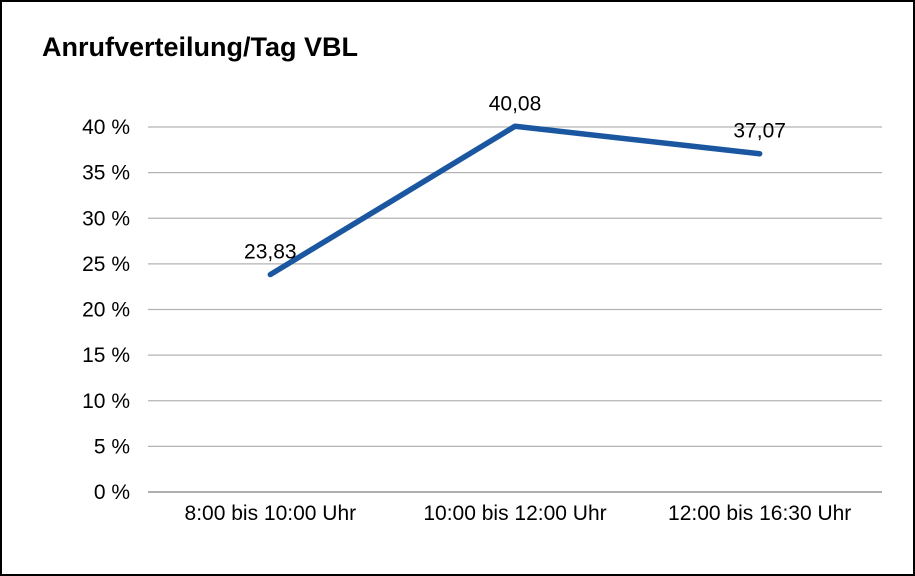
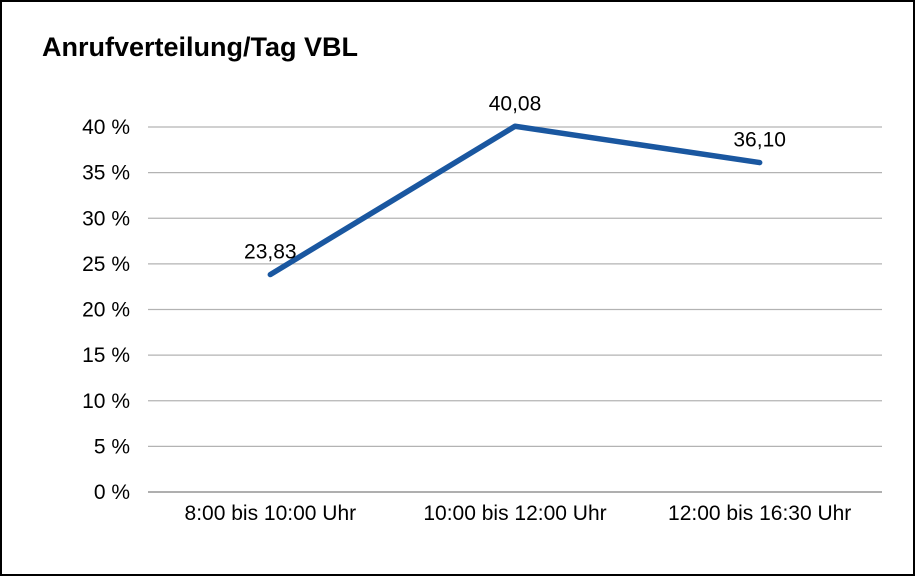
12:00 bis 16:30 Uhr: 37,07 -> 36,10
